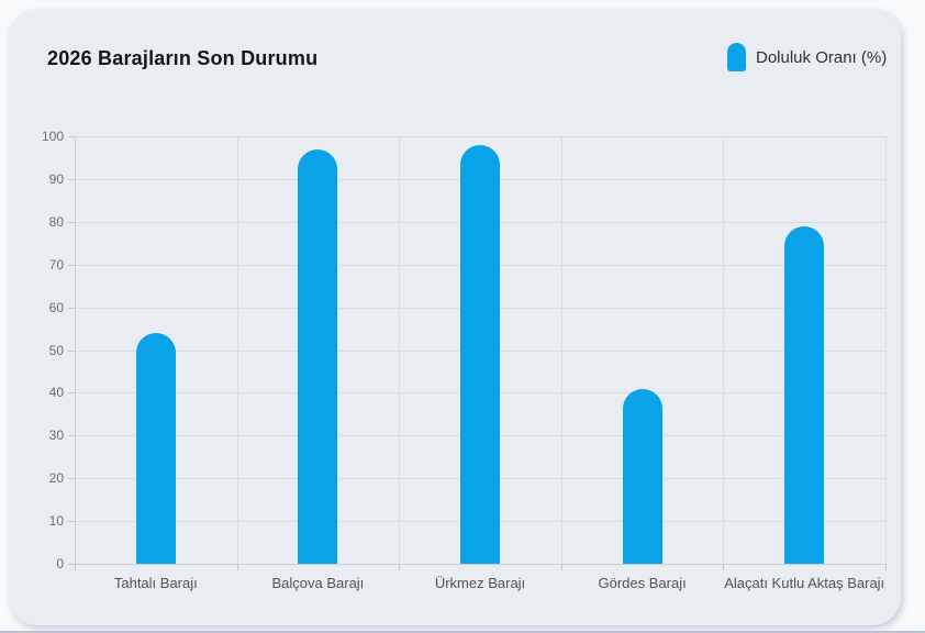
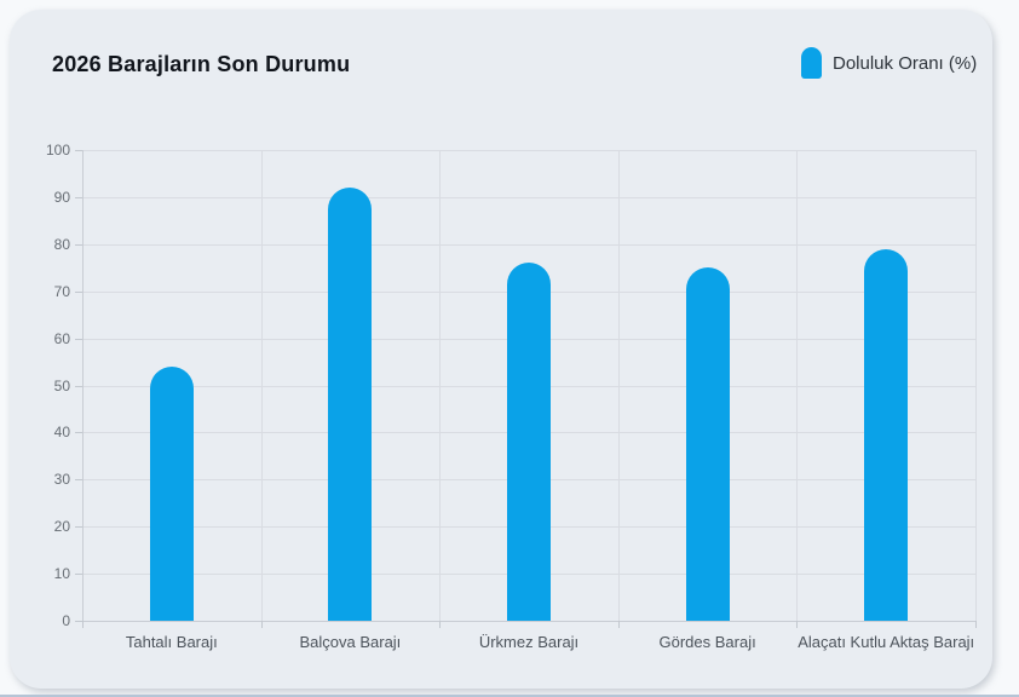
Balçova Barajı: 97 -> 92
Ürkmez Barajı: 98 -> 76
Gördes Barajı: 41 -> 75
